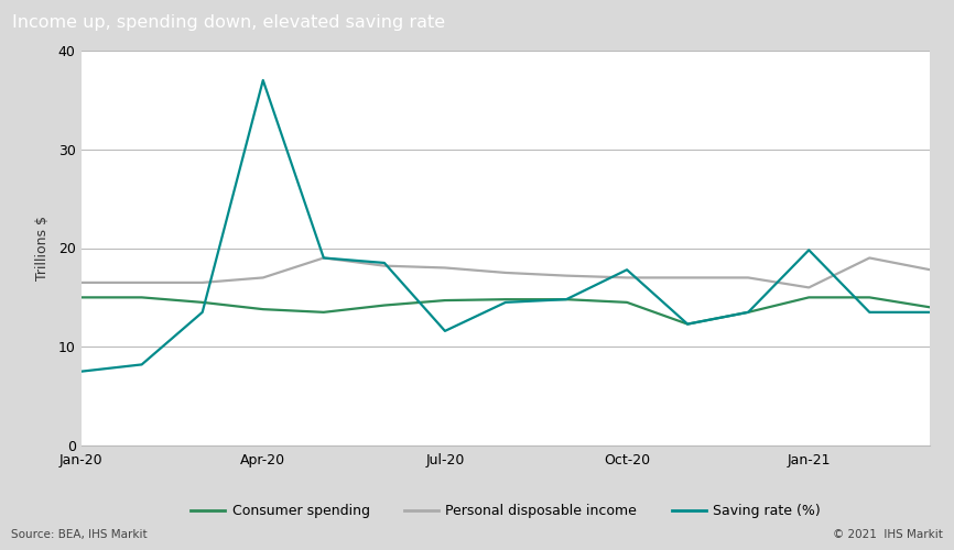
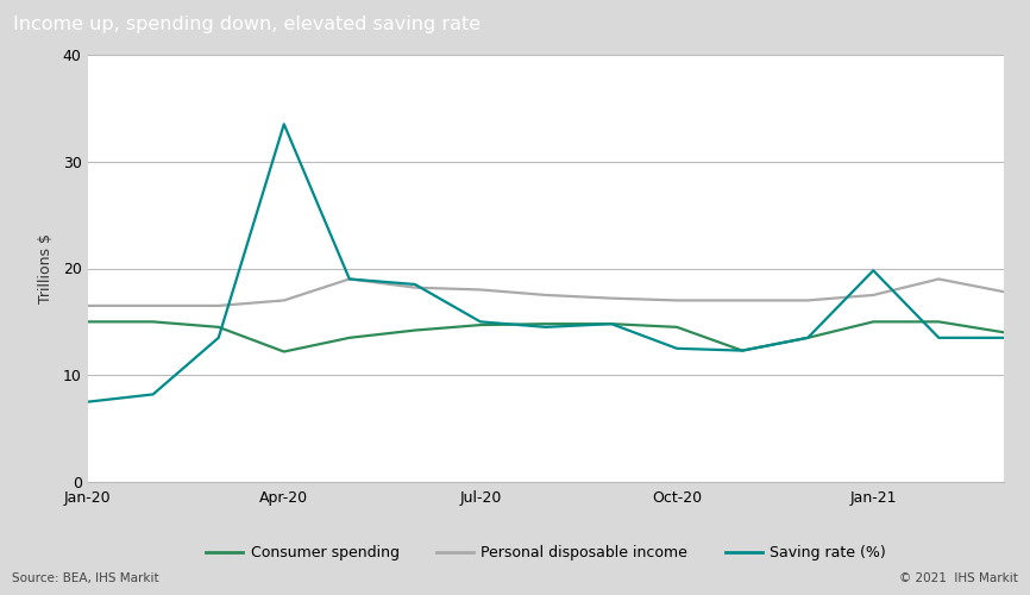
Consumer spending/Apr-20: 13.8 -> 12.2
Saving rate (%)/Apr-20: 37.0 -> 33.5
Saving rate (%)/Jul-20: 11.6 -> 15.0
Saving rate (%)/Oct-20: 17.8 -> 12.5
Personal disposable income/Jan-21: 16.0 -> 17.5
